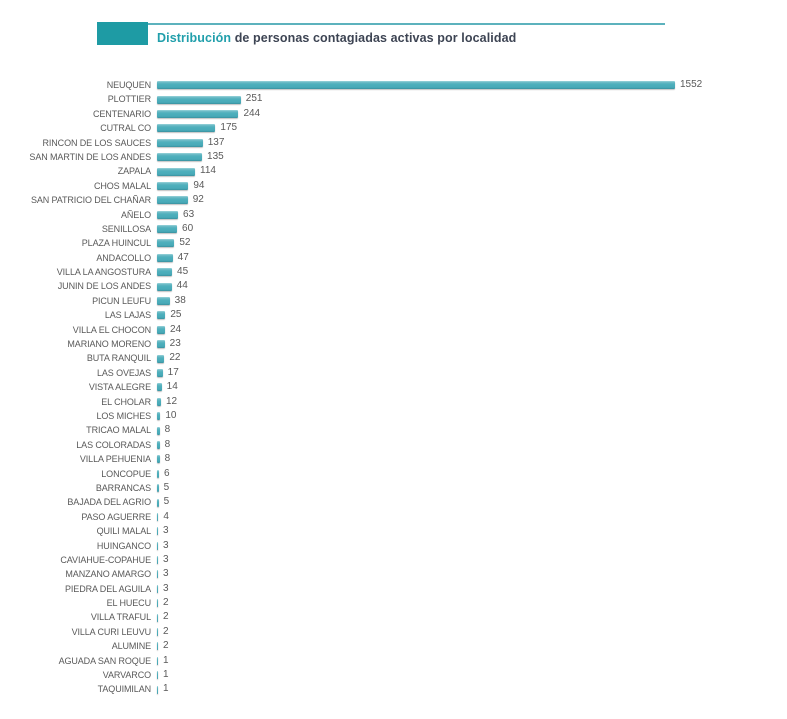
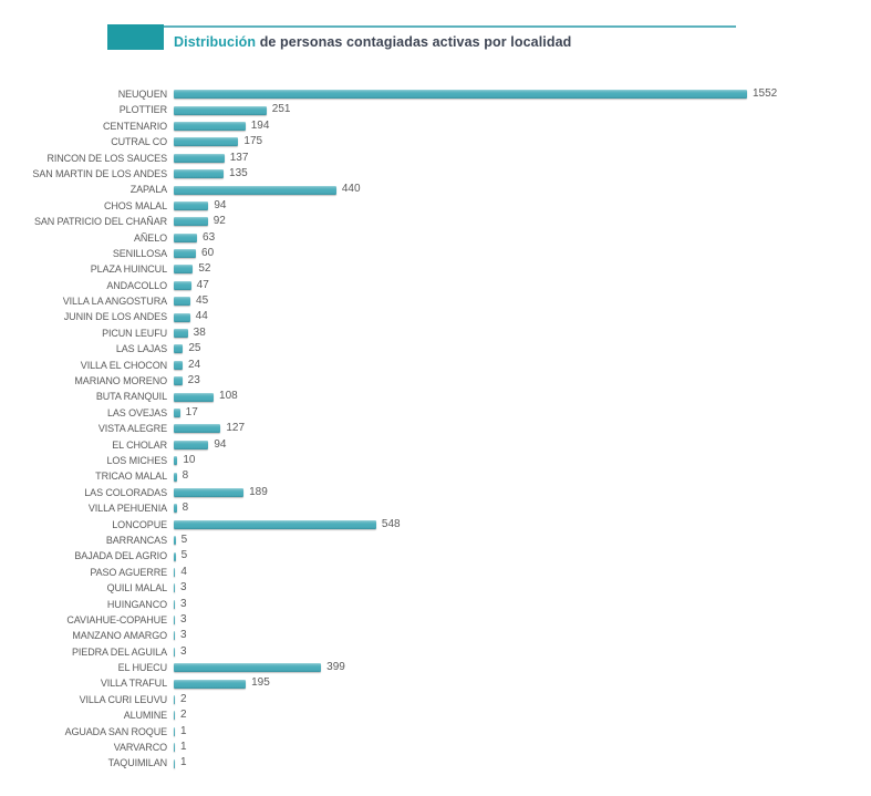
CENTENARIO: 244 -> 194
ZAPALA: 114 -> 440
BUTA RANQUIL: 22 -> 108
VISTA ALEGRE: 14 -> 127
EL CHOLAR: 12 -> 94
LAS COLORADAS: 8 -> 189
LONCOPUE: 6 -> 548
EL HUECU: 2 -> 399
VILLA TRAFUL: 2 -> 195
